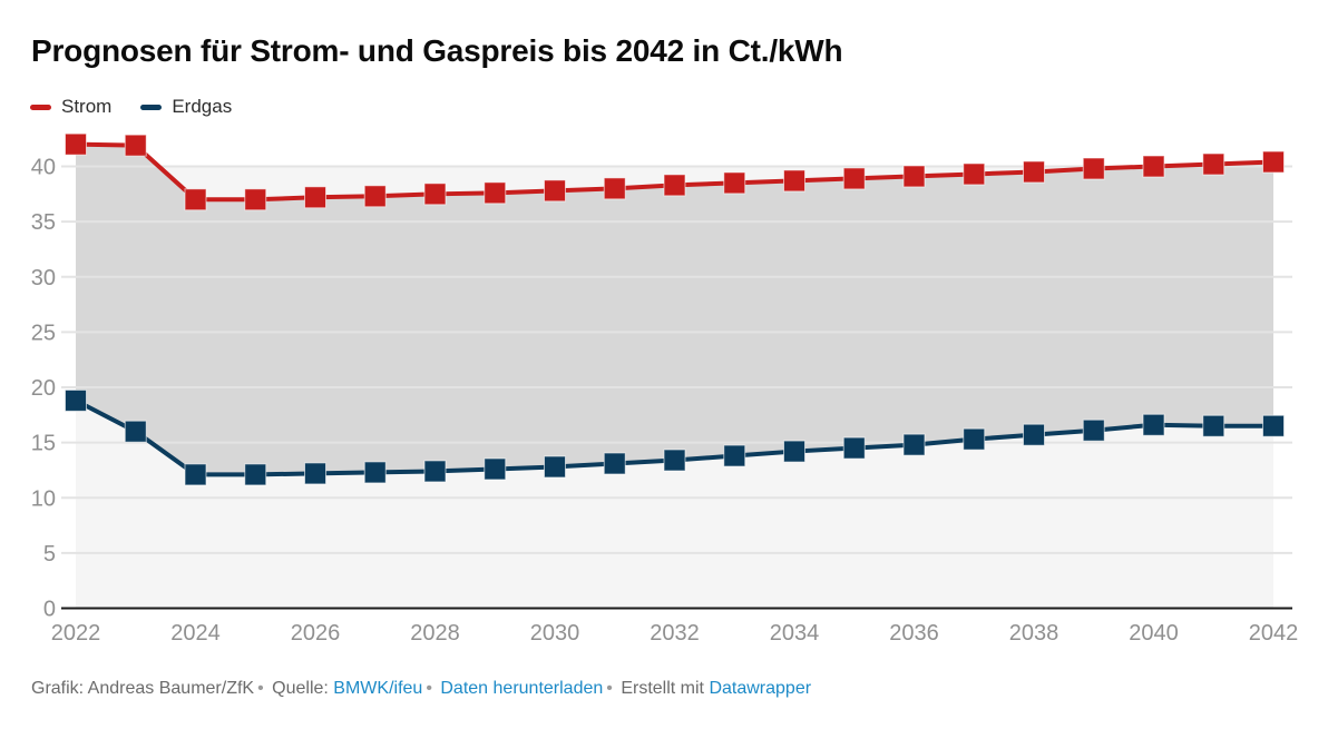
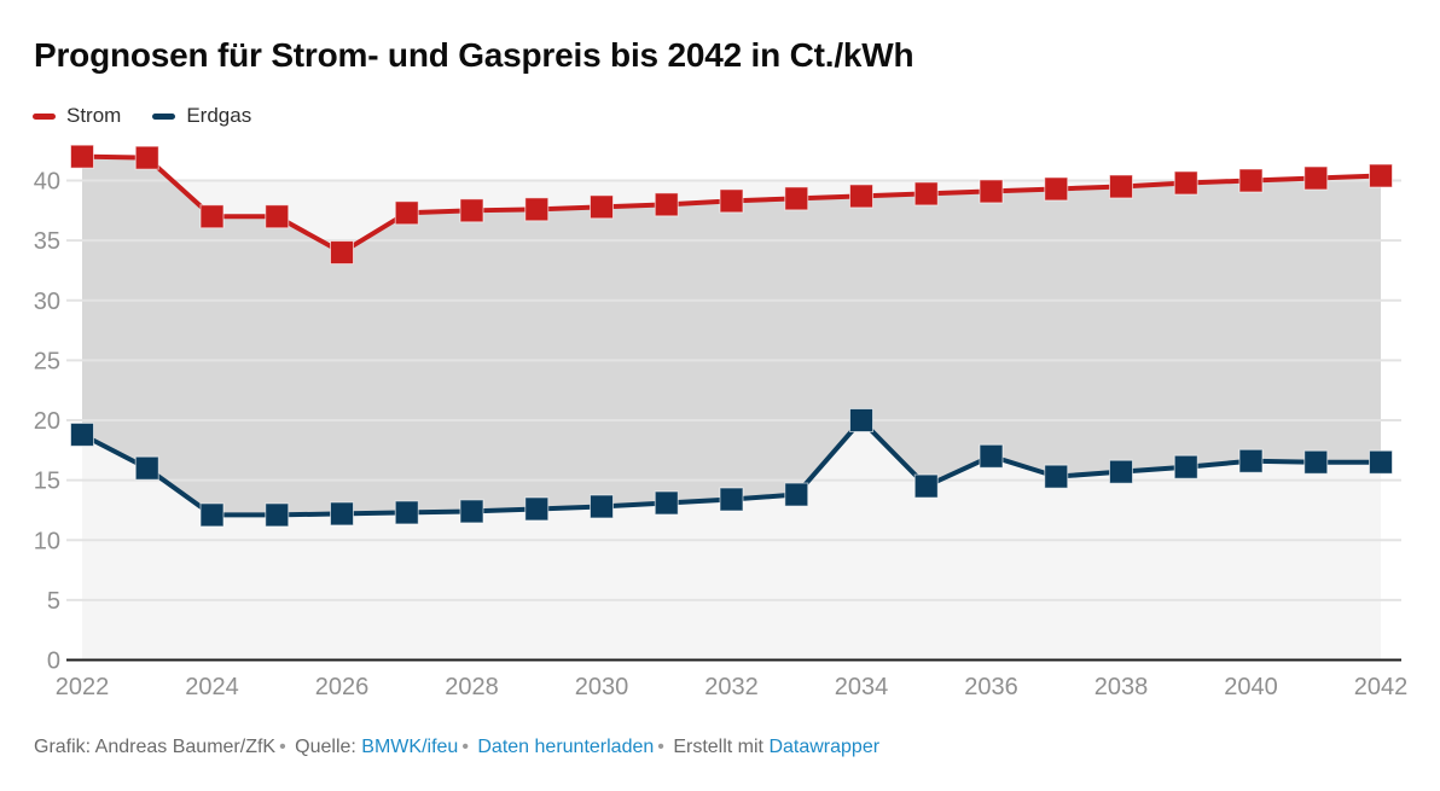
Strom/2026: 37 -> 34
Erdgas/2034: 14 -> 20
Erdgas/2036: 15 -> 17
